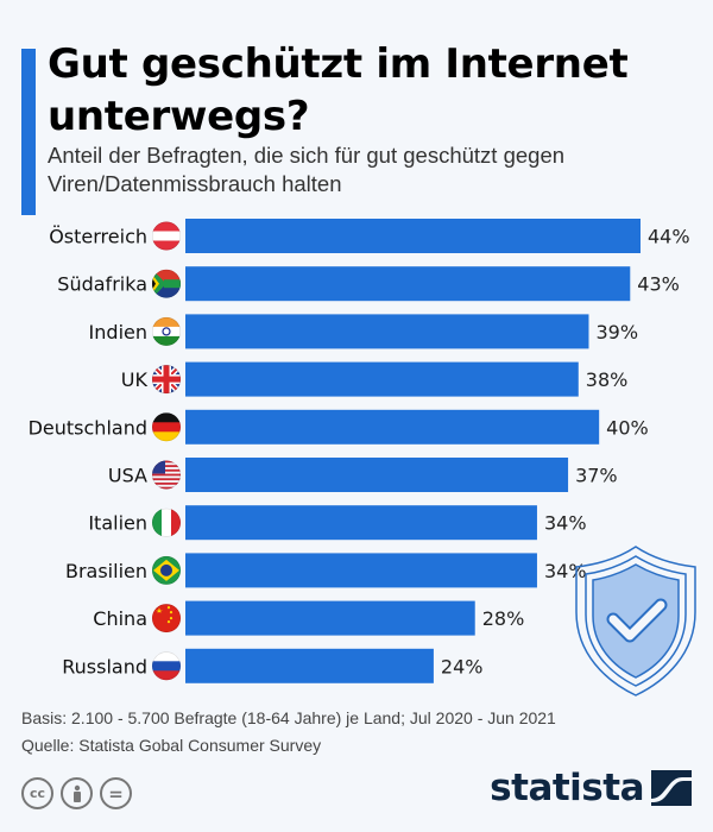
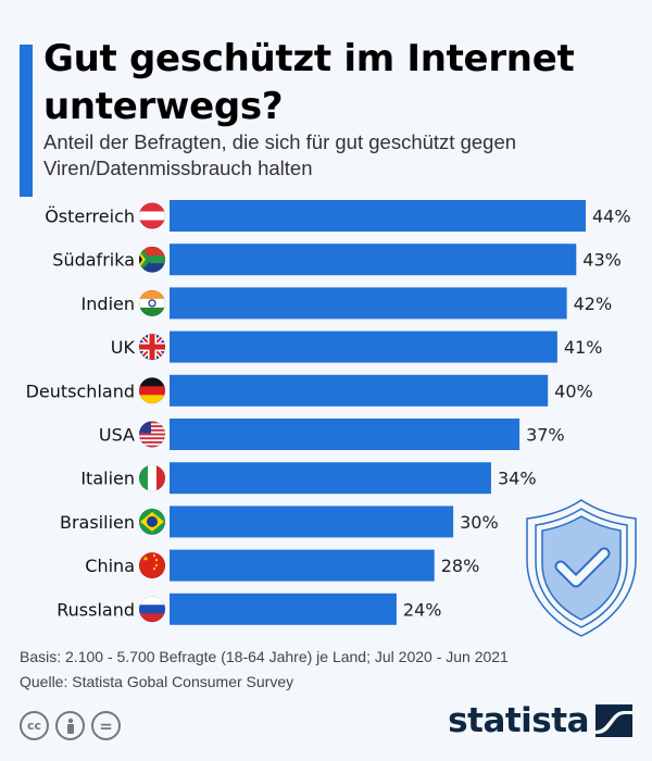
Indien: 39% -> 42%
UK: 38% -> 41%
Brasilien: 34% -> 30%
